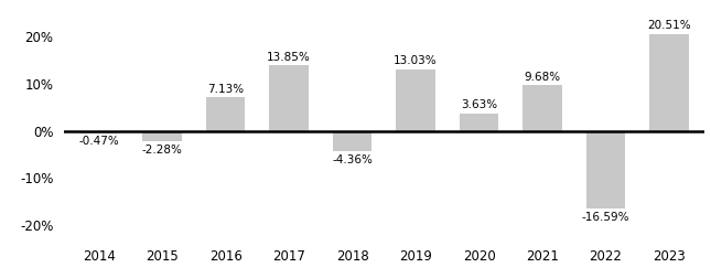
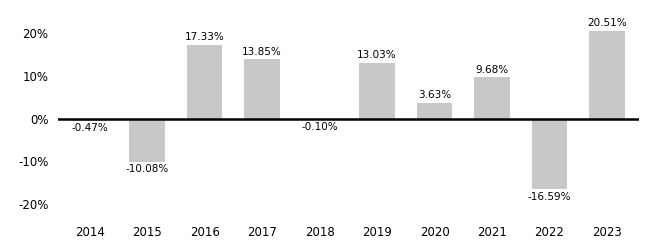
2015: -2.28% -> -10.08%
2016: 7.13% -> 17.33%
2018: -4.36% -> -0.10%
